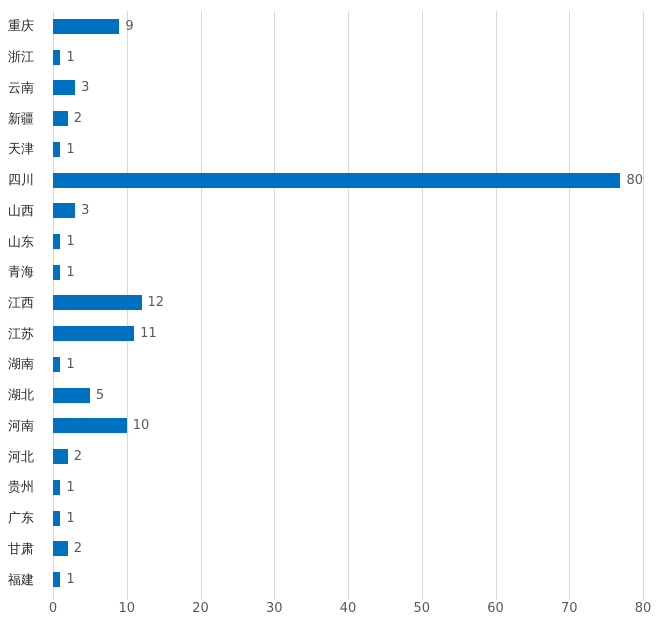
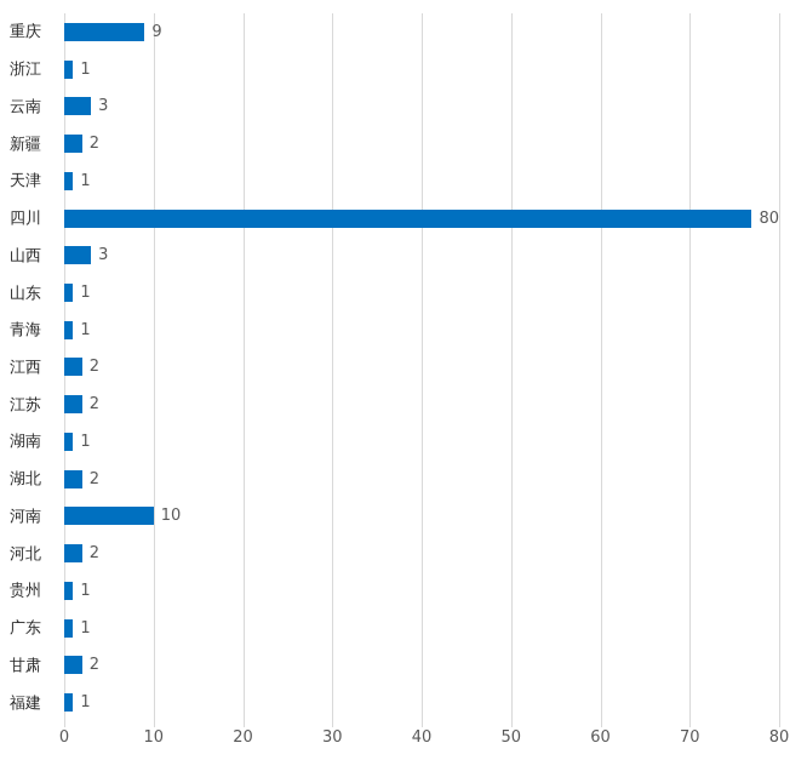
江西: 12 -> 2
江苏: 11 -> 2
湖北: 5 -> 2
